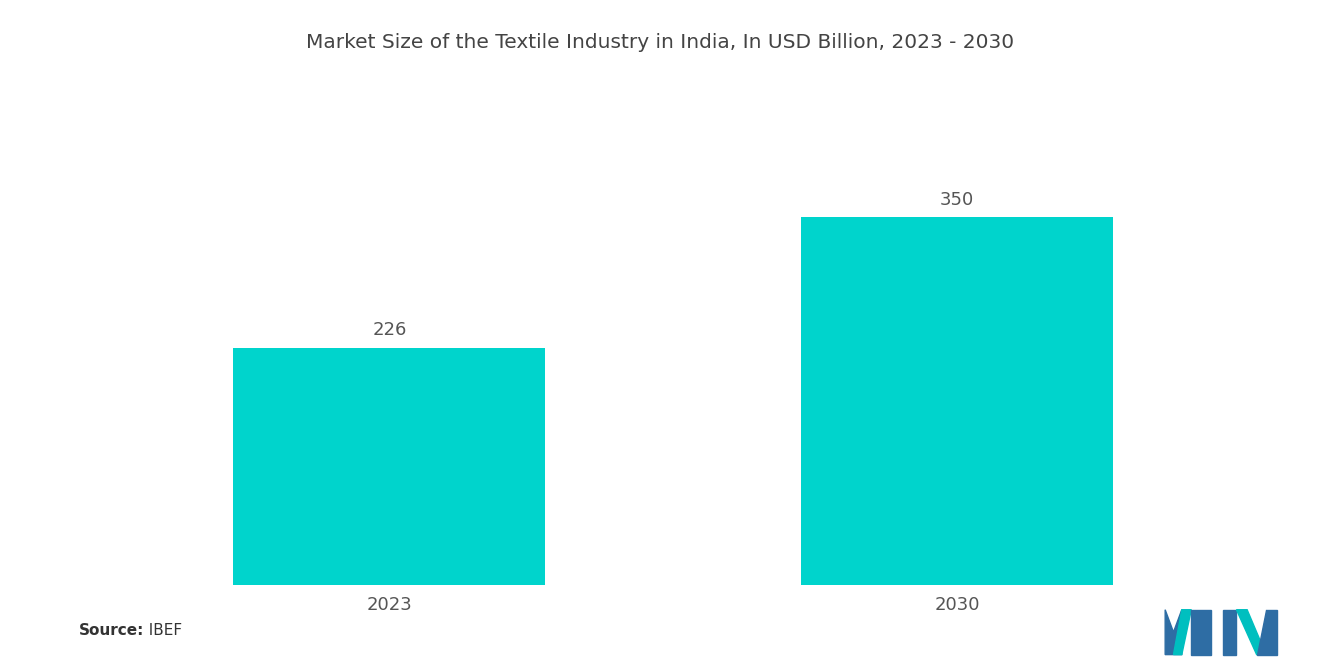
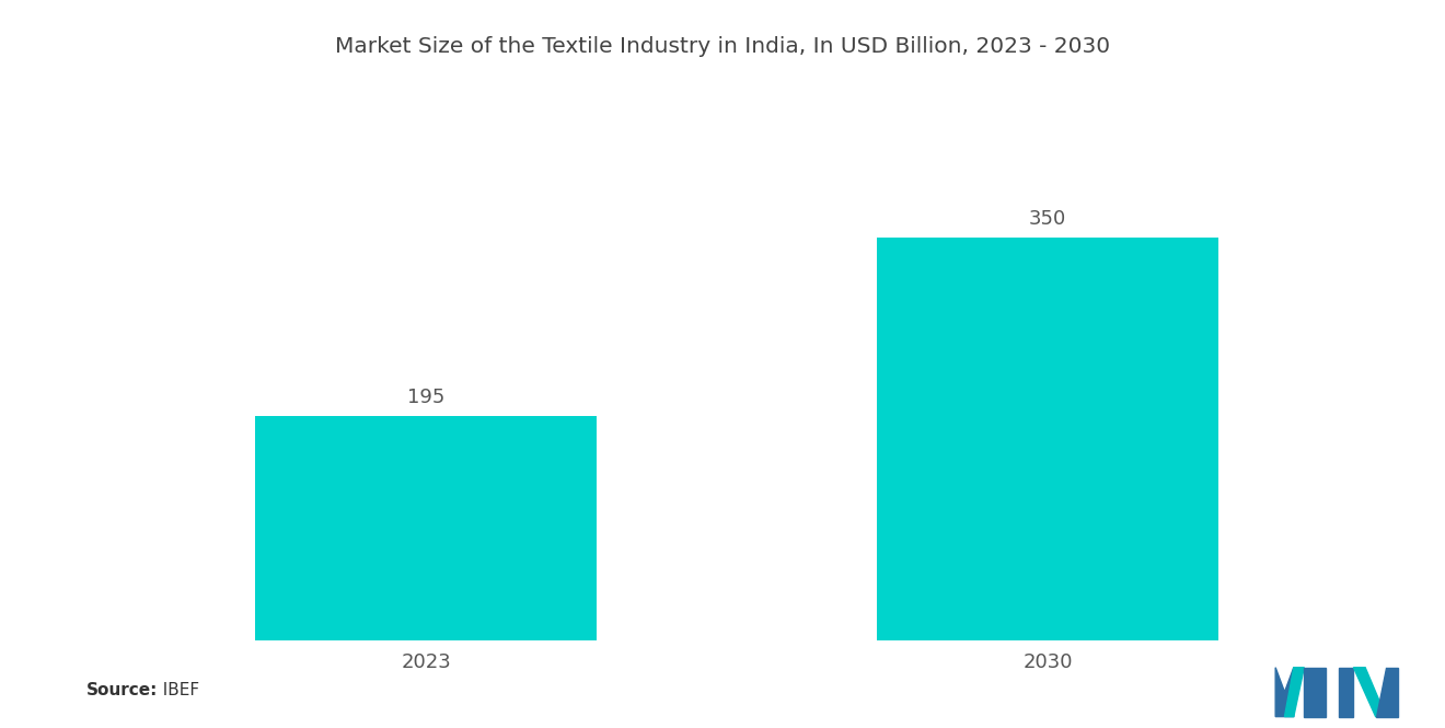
2023: 226 -> 195
